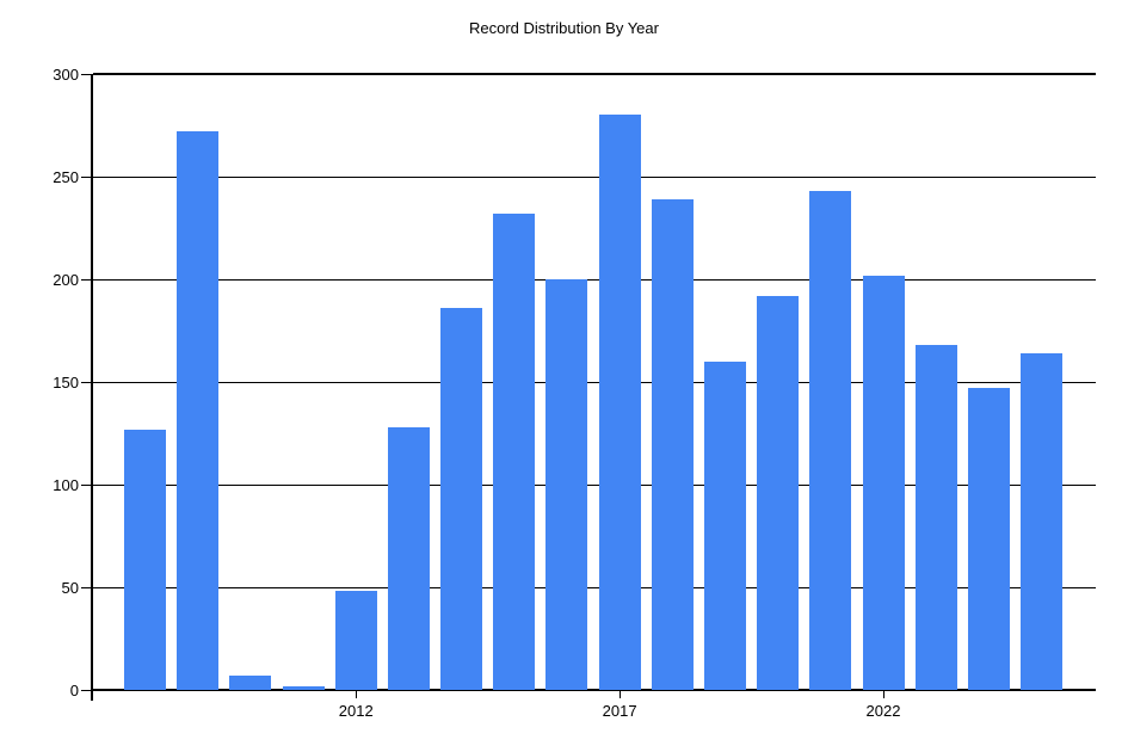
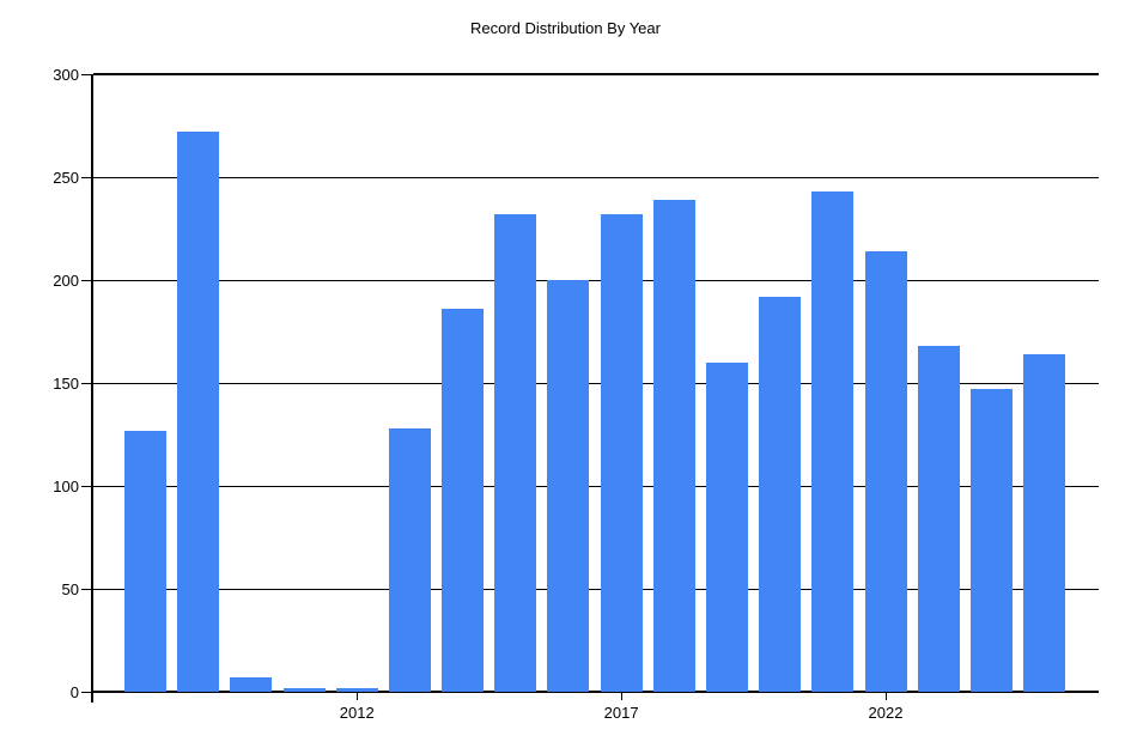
2012: 48 -> 2
2017: 280 -> 232
2022: 202 -> 214
